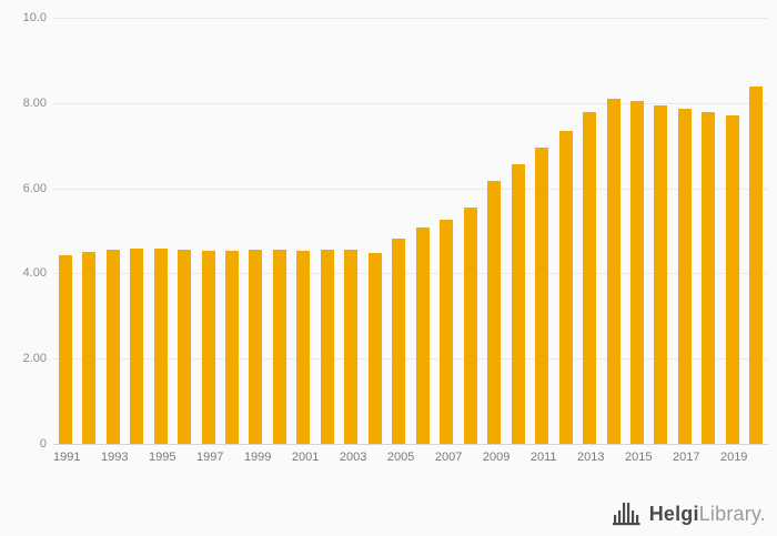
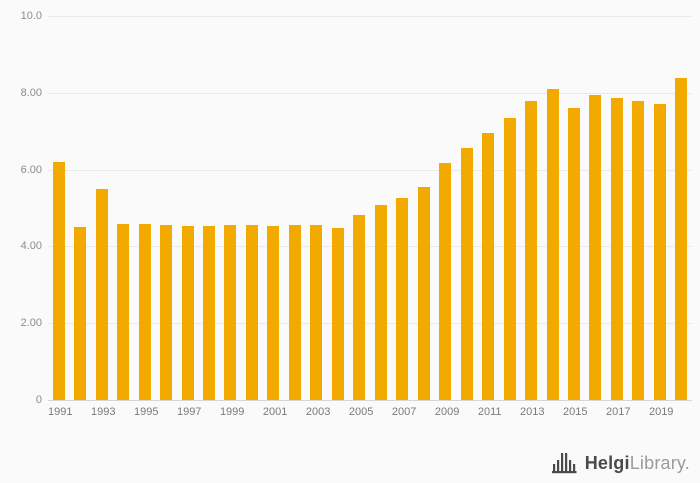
1991: 4.4 -> 6.2
1993: 4.6 -> 5.5
2015: 8.0 -> 7.6
